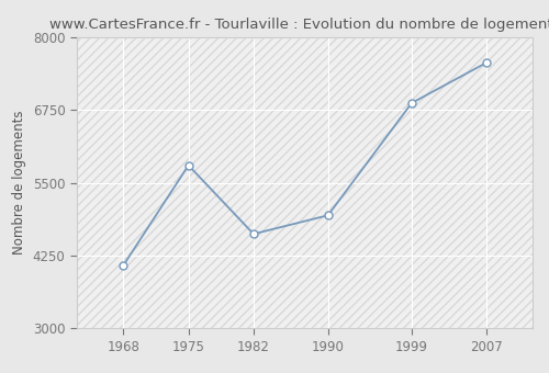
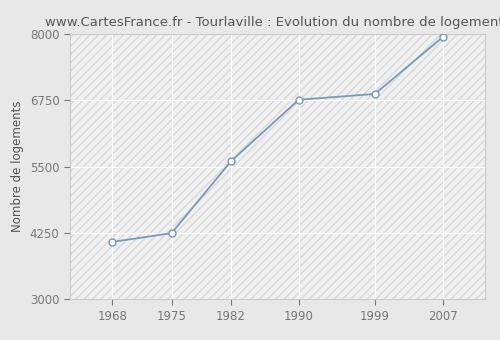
1975: 5800 -> 4240
1982: 4620 -> 5600
1990: 4940 -> 6760
2007: 7560 -> 7940
